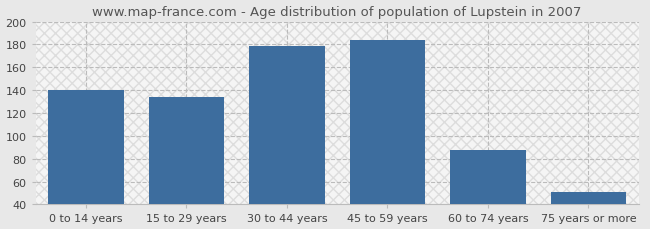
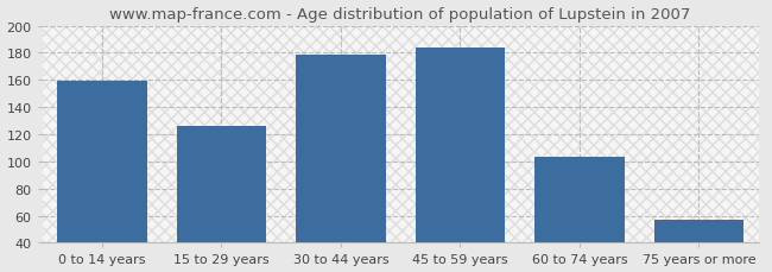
0 to 14 years: 140 -> 159
15 to 29 years: 134 -> 126
60 to 74 years: 88 -> 103
75 years or more: 51 -> 57
